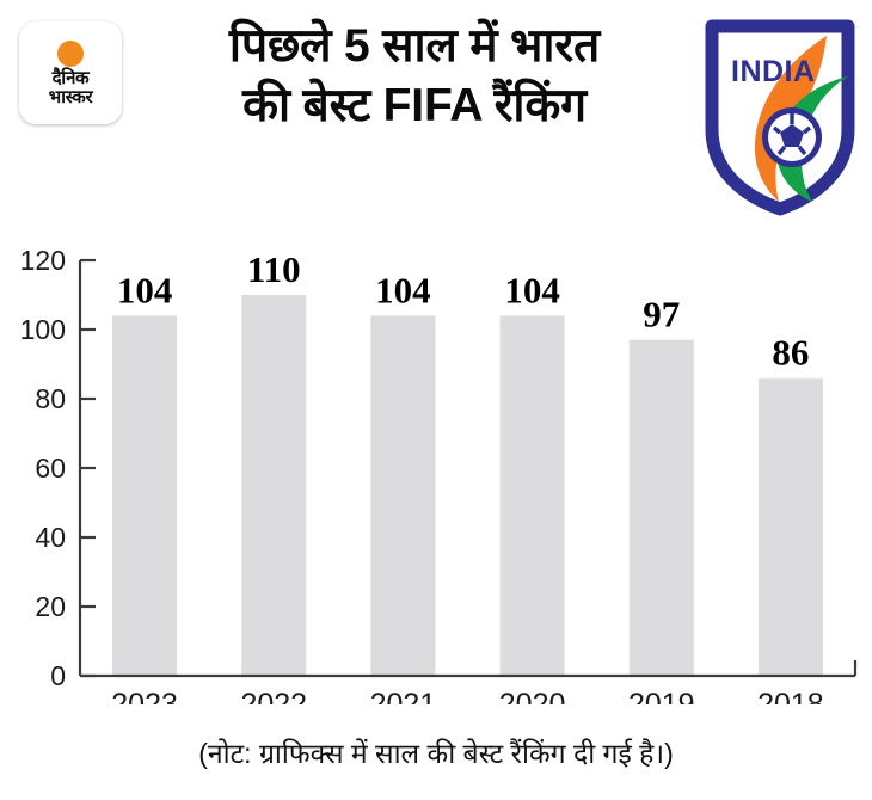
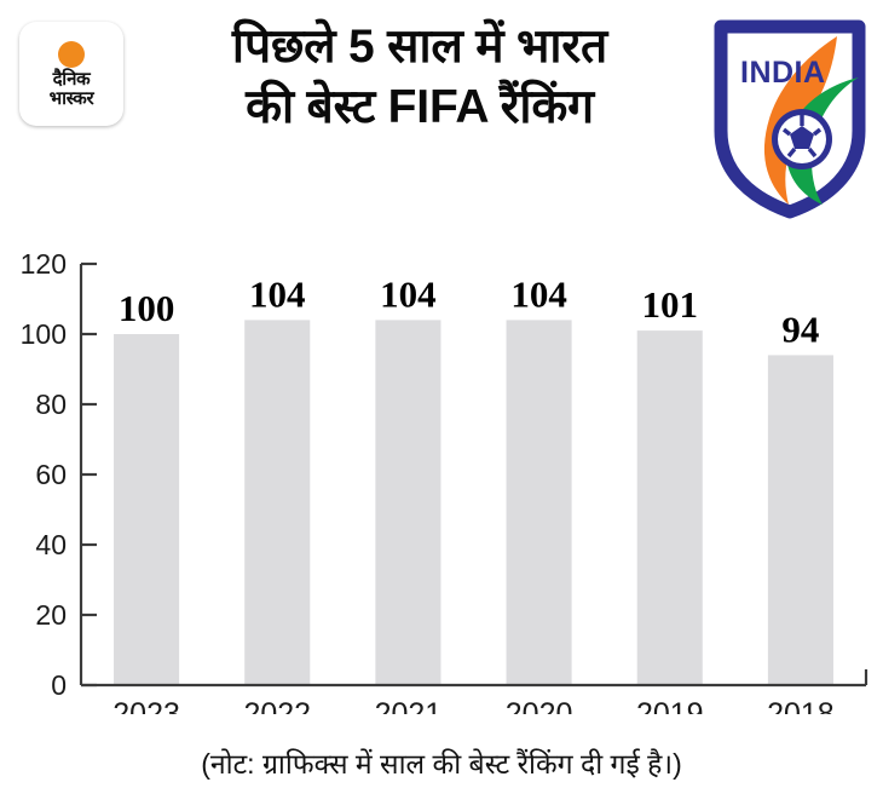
2023: 104 -> 100
2022: 110 -> 104
2019: 97 -> 101
2018: 86 -> 94
